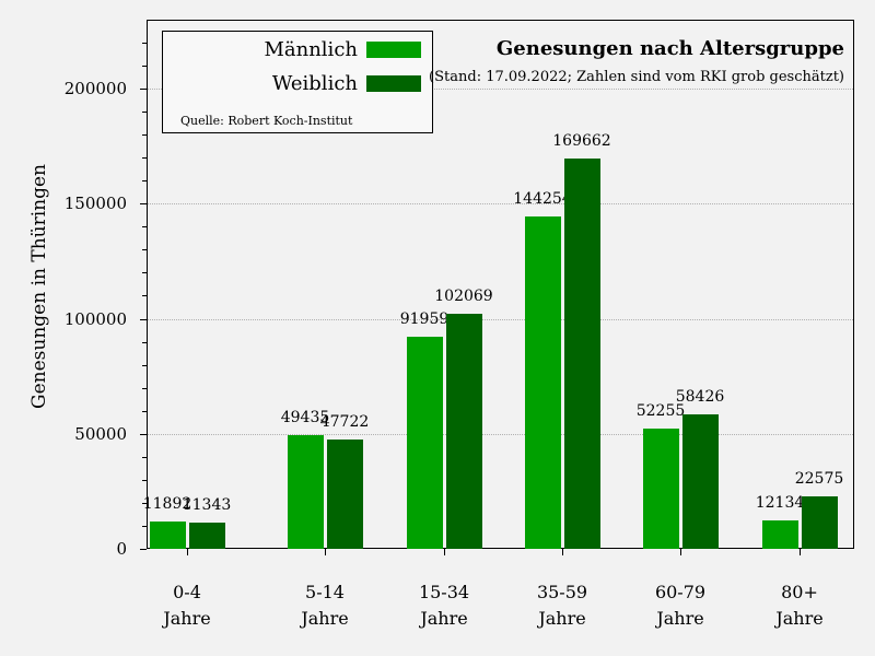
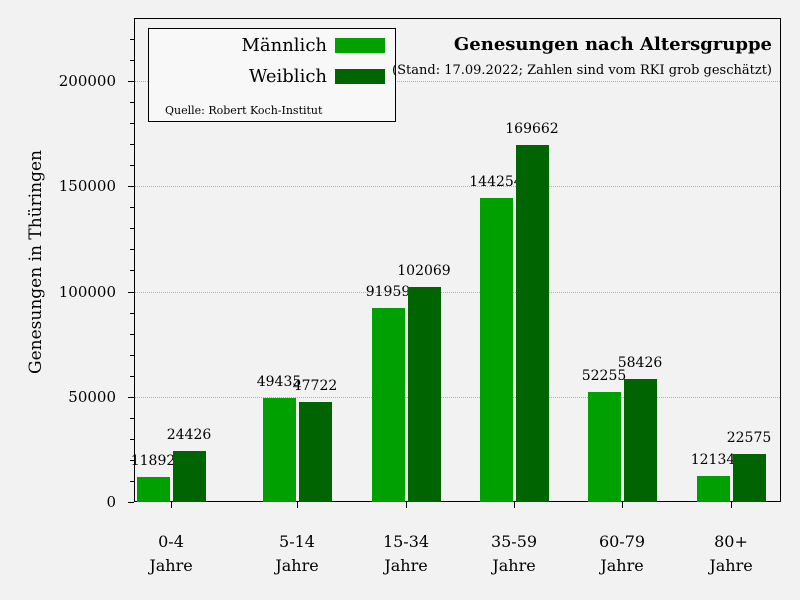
Weiblich/0-4 Jahre: 11343 -> 24426
